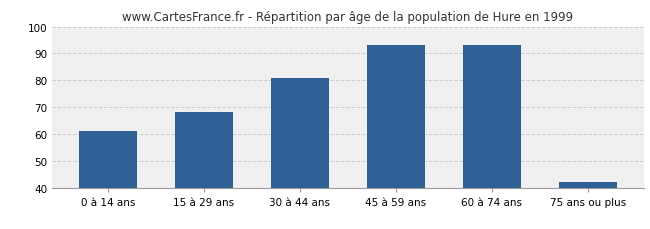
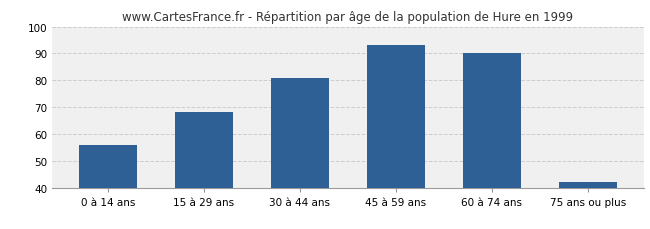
0 à 14 ans: 61 -> 56
60 à 74 ans: 93 -> 90
